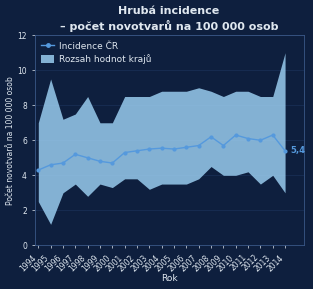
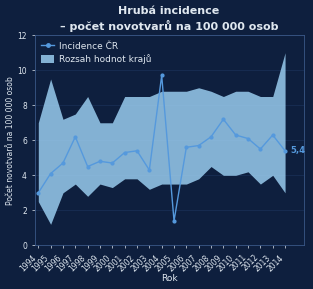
Incidence ČR/1994: 4.3 -> 3.0
Incidence ČR/1995: 4.6 -> 4.1
Incidence ČR/1997: 5.2 -> 6.2
Incidence ČR/1998: 5.0 -> 4.5
Incidence ČR/2003: 5.5 -> 4.3
Incidence ČR/2004: 5.5 -> 9.7
Incidence ČR/2005: 5.5 -> 1.4
Incidence ČR/2009: 5.7 -> 7.2
Incidence ČR/2012: 6.0 -> 5.5
